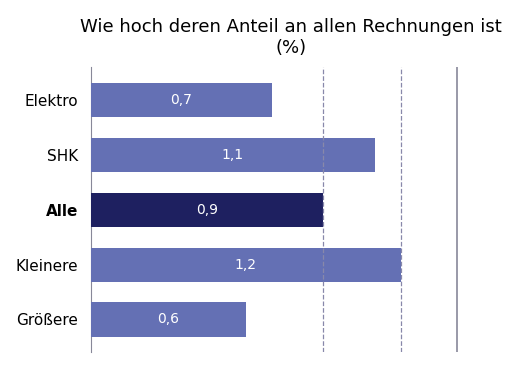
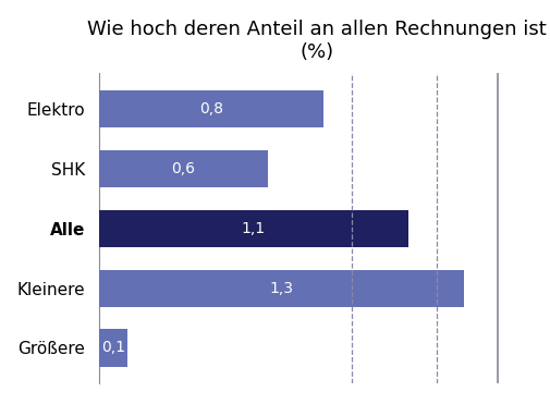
Elektro: 0,7 -> 0,8
SHK: 1,1 -> 0,6
Alle: 0,9 -> 1,1
Kleinere: 1,2 -> 1,3
Größere: 0,6 -> 0,1
